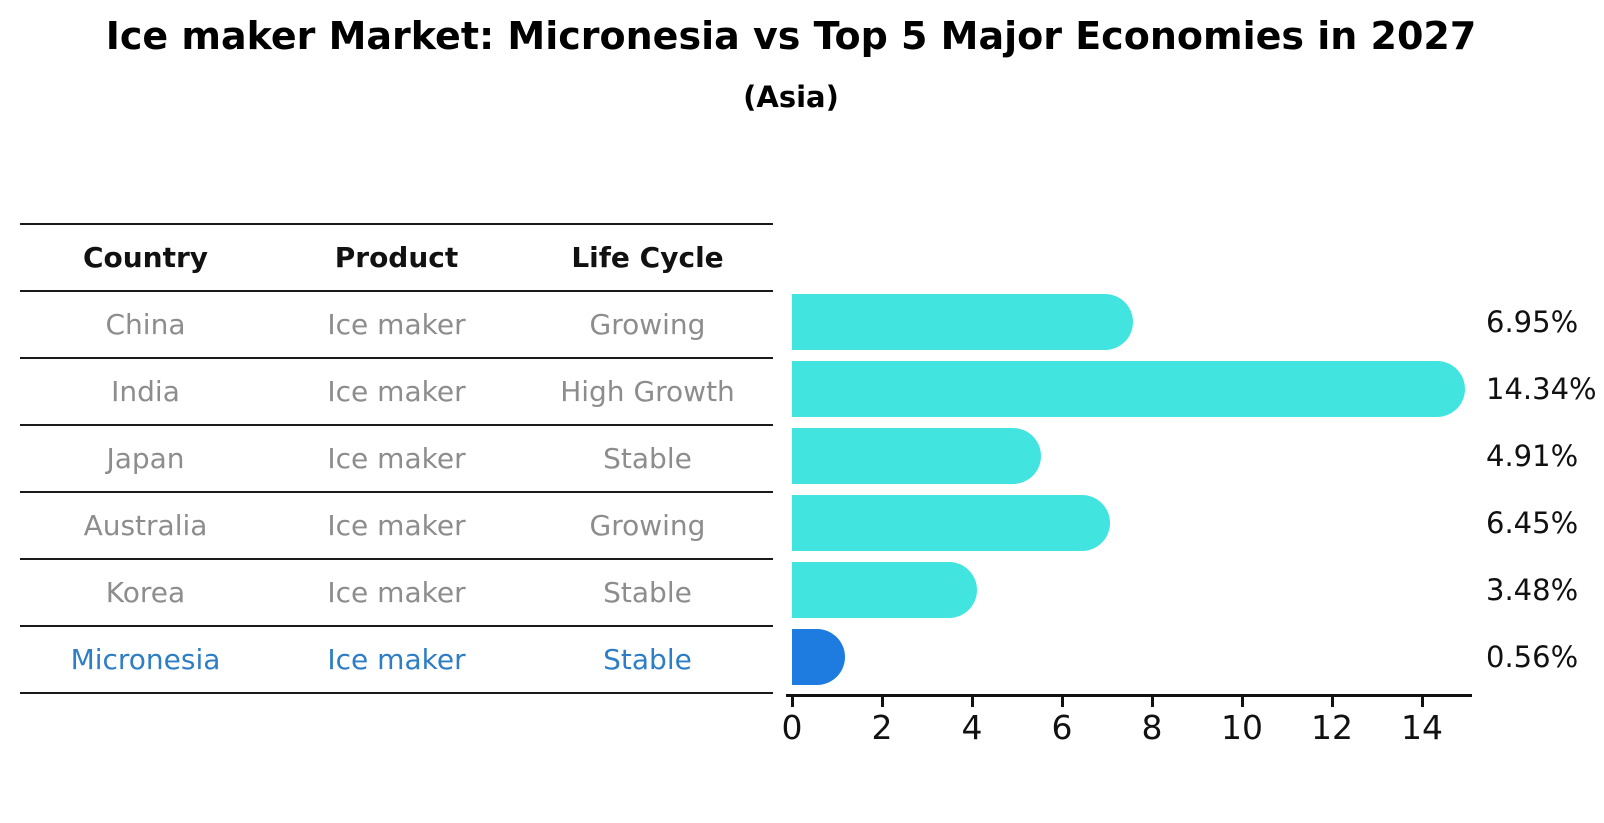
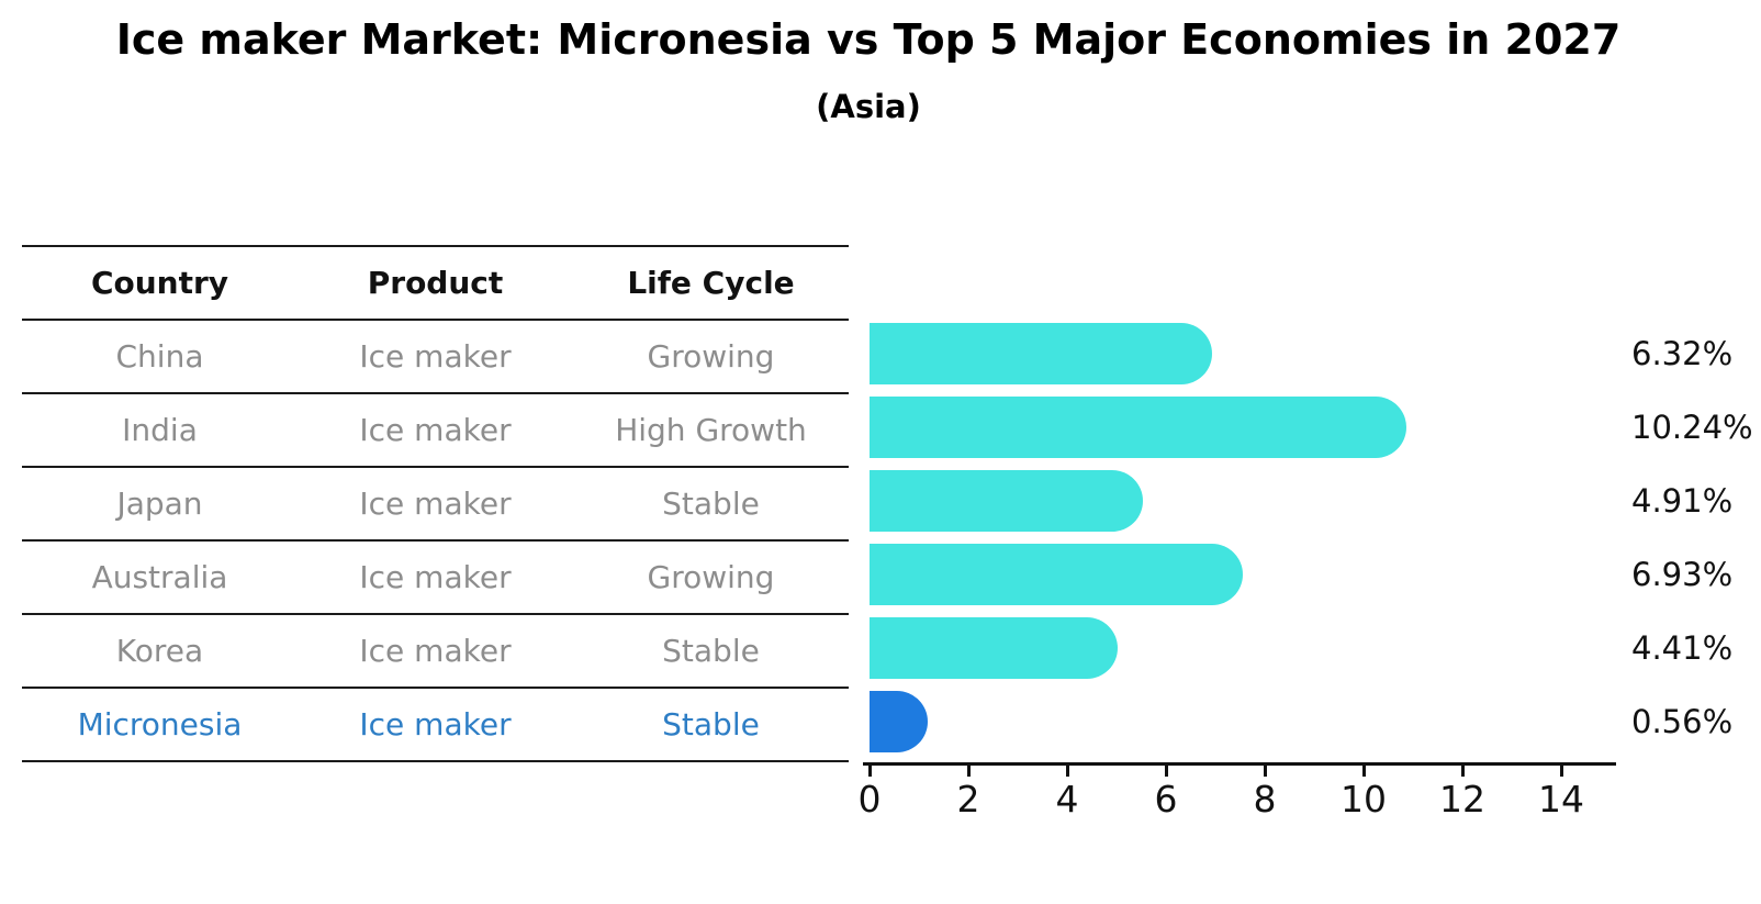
China: 6.95% -> 6.32%
India: 14.34% -> 10.24%
Australia: 6.45% -> 6.93%
Korea: 3.48% -> 4.41%
